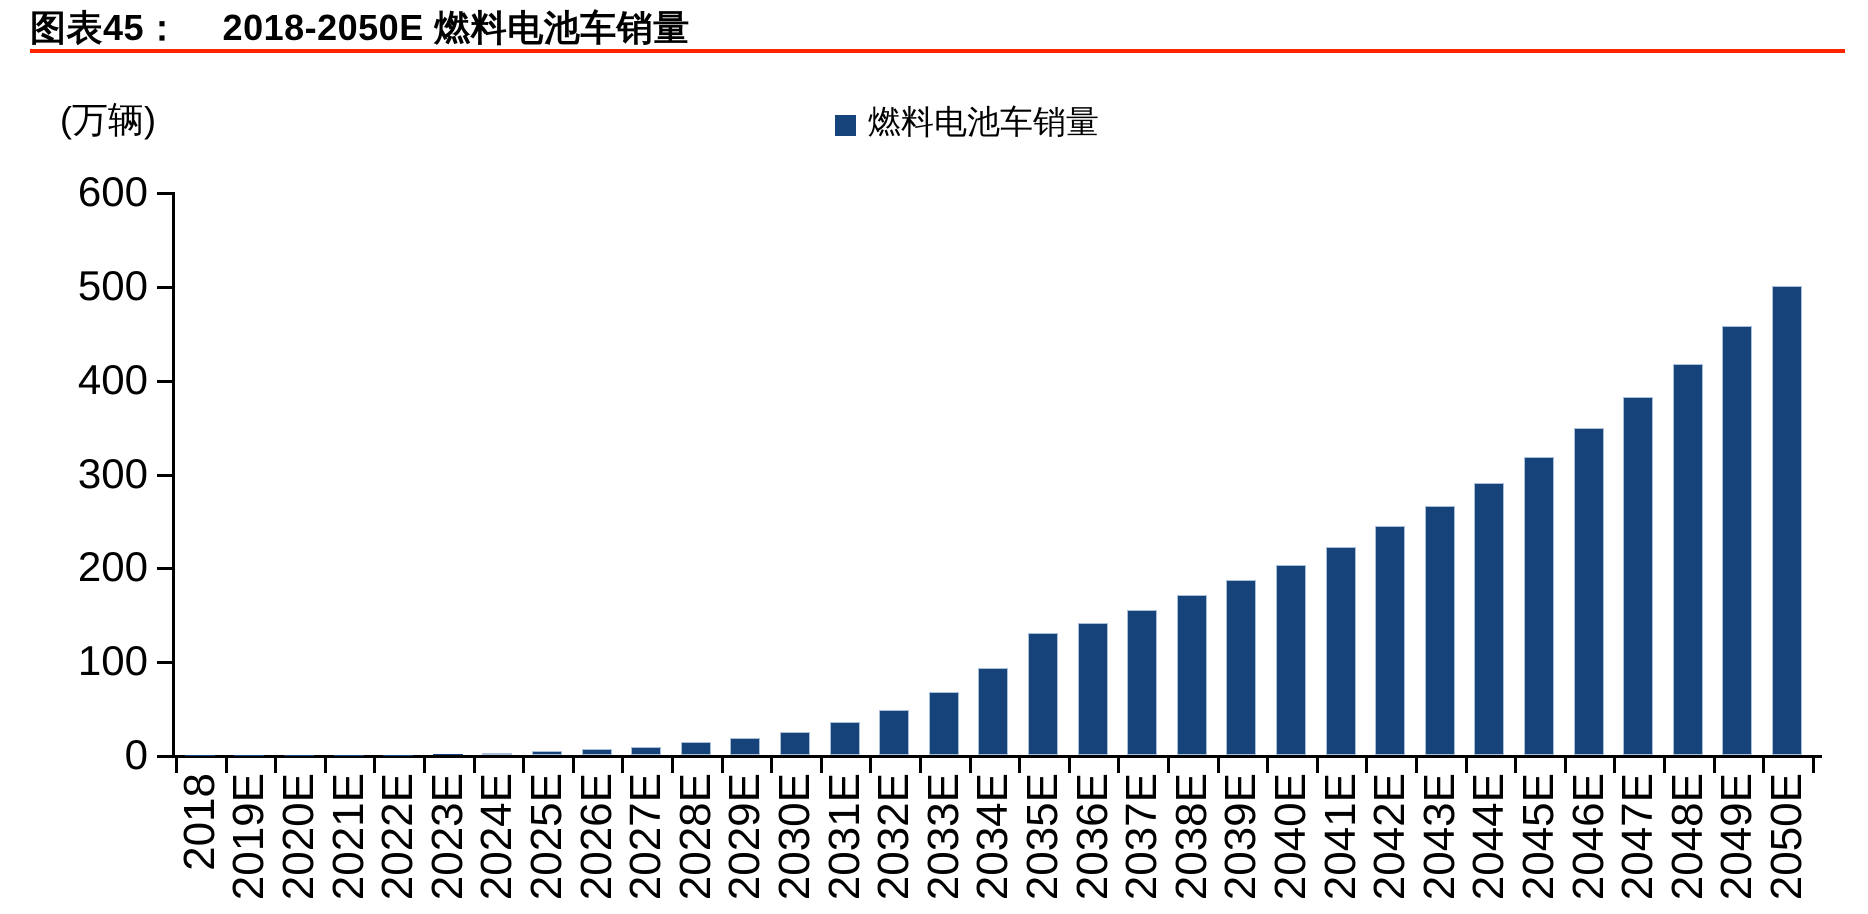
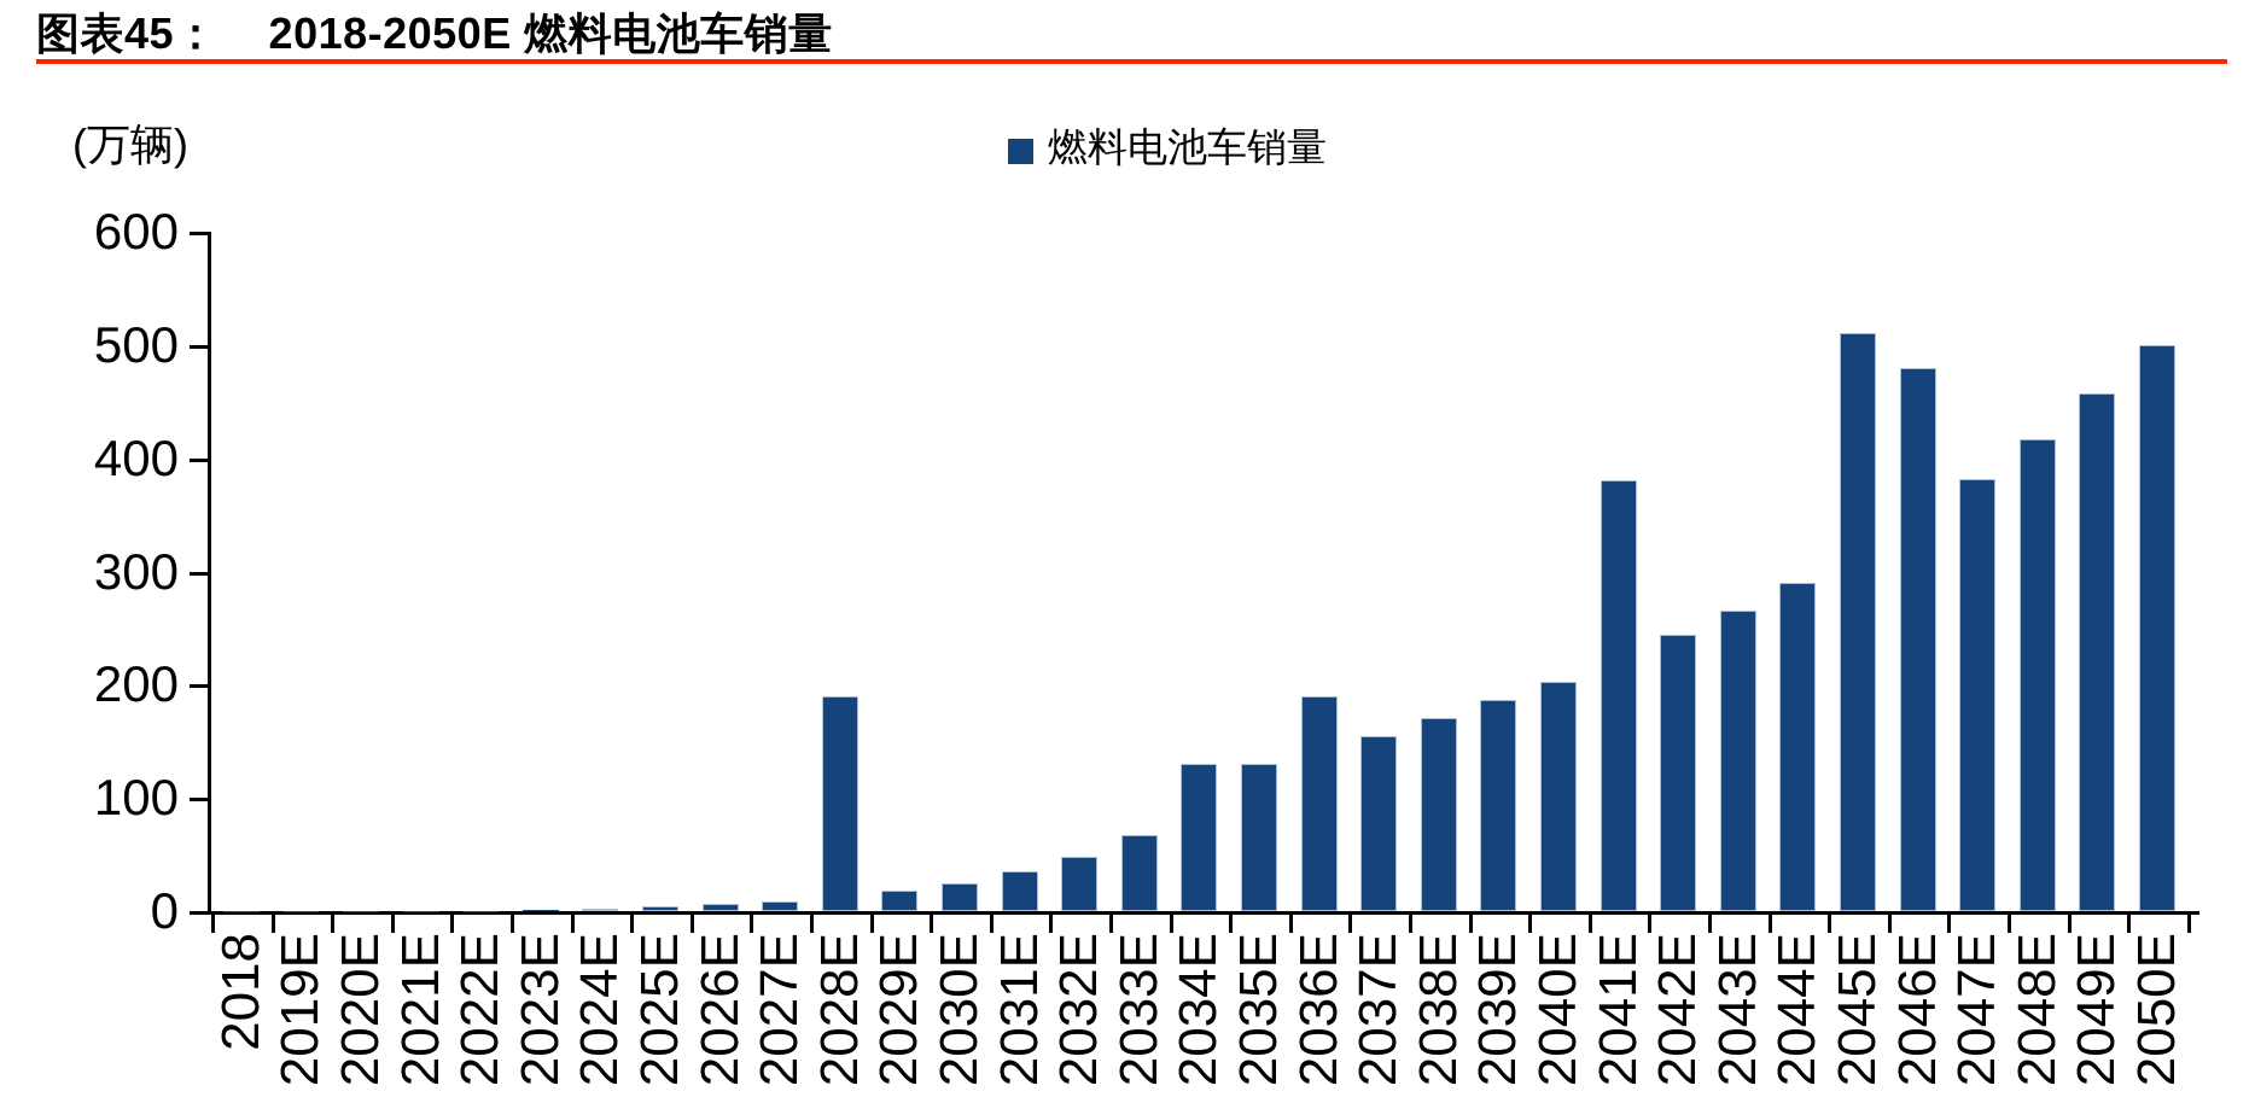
2028E: 10 -> 190
2034E: 90 -> 130
2036E: 140 -> 190
2041E: 220 -> 380
2045E: 320 -> 510
2046E: 350 -> 480
